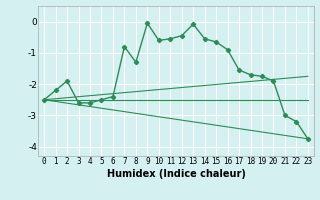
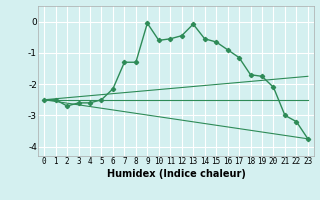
1: -2.20 -> -2.50
2: -1.90 -> -2.70
6: -2.40 -> -2.15
7: -0.80 -> -1.30
17: -1.55 -> -1.15
20: -1.90 -> -2.10
